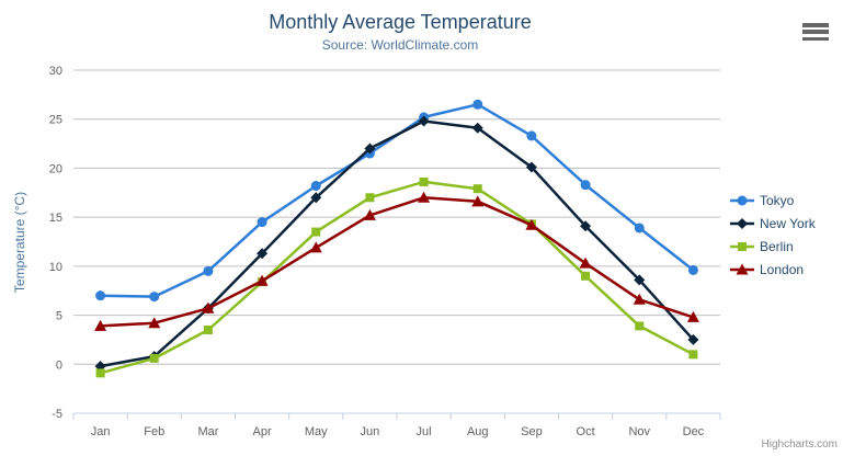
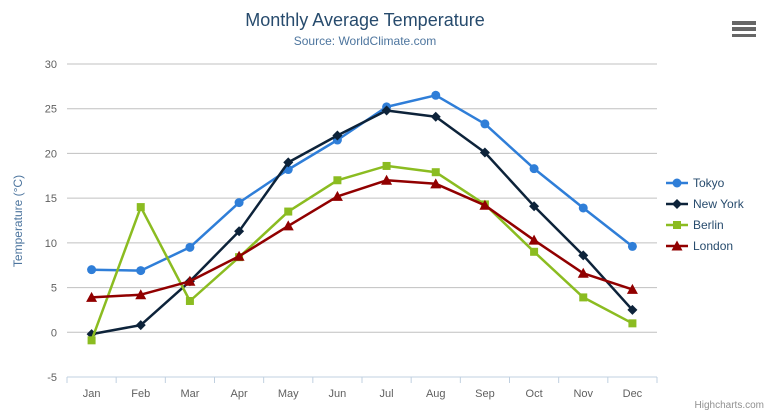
Berlin/Feb: 1 -> 14
New York/May: 17 -> 19
